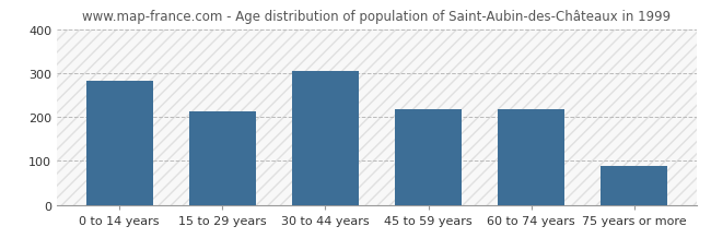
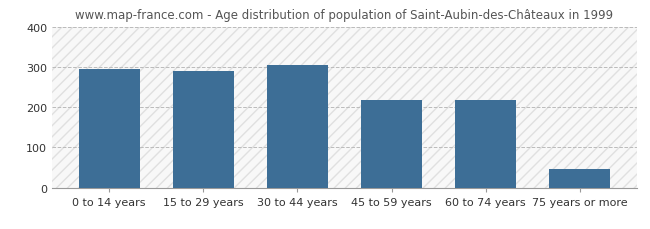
0 to 14 years: 281 -> 295
15 to 29 years: 213 -> 290
75 years or more: 88 -> 45
